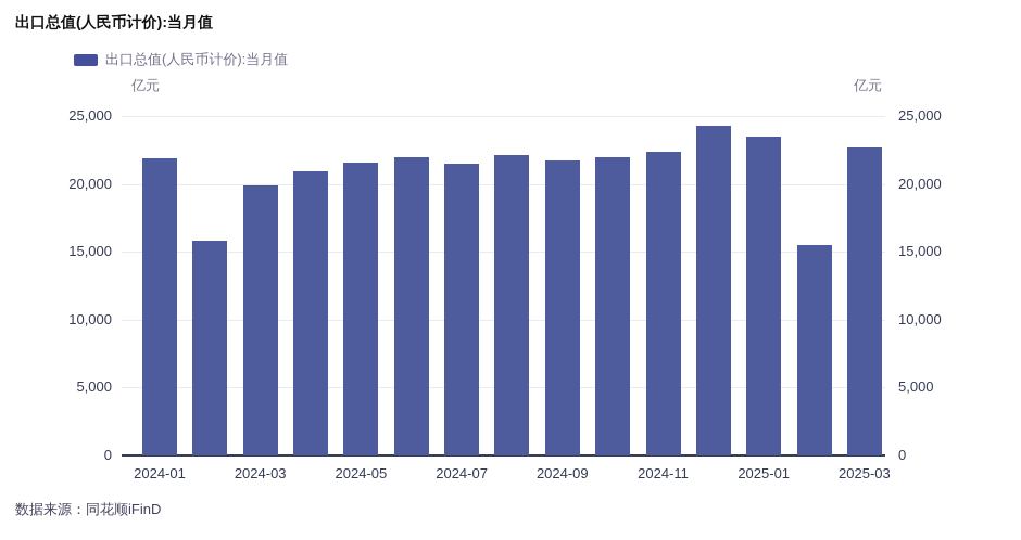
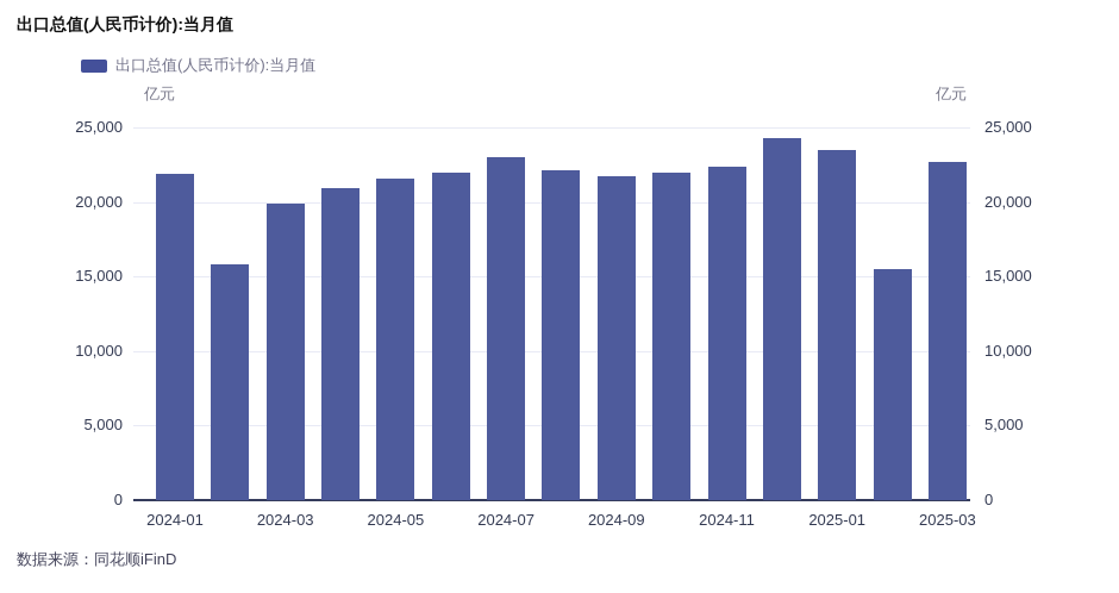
2024-07: 21500 -> 23000
